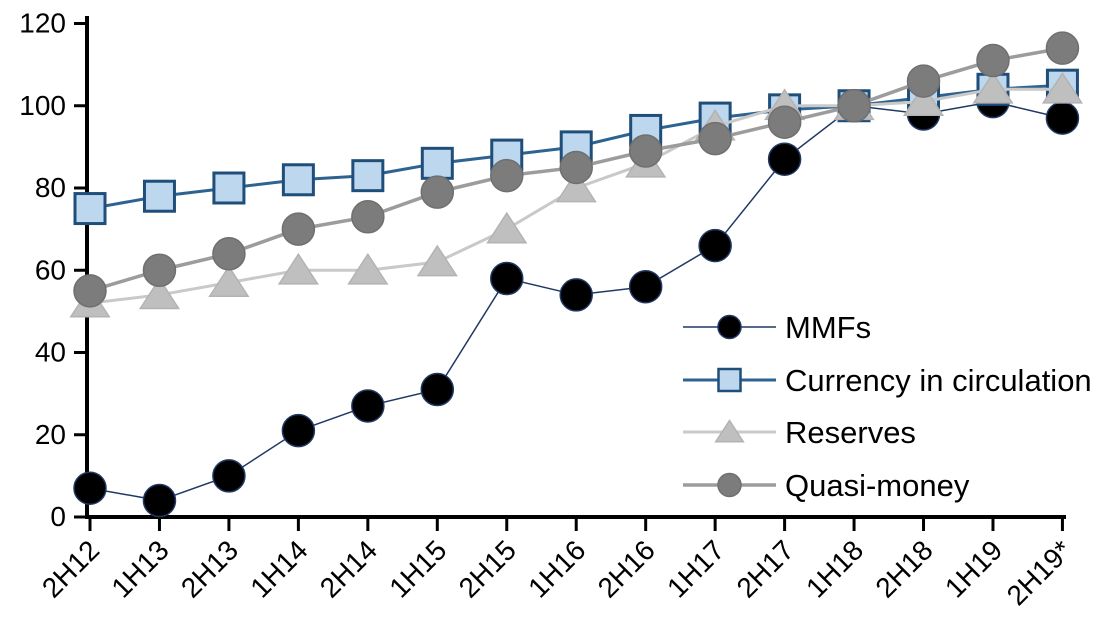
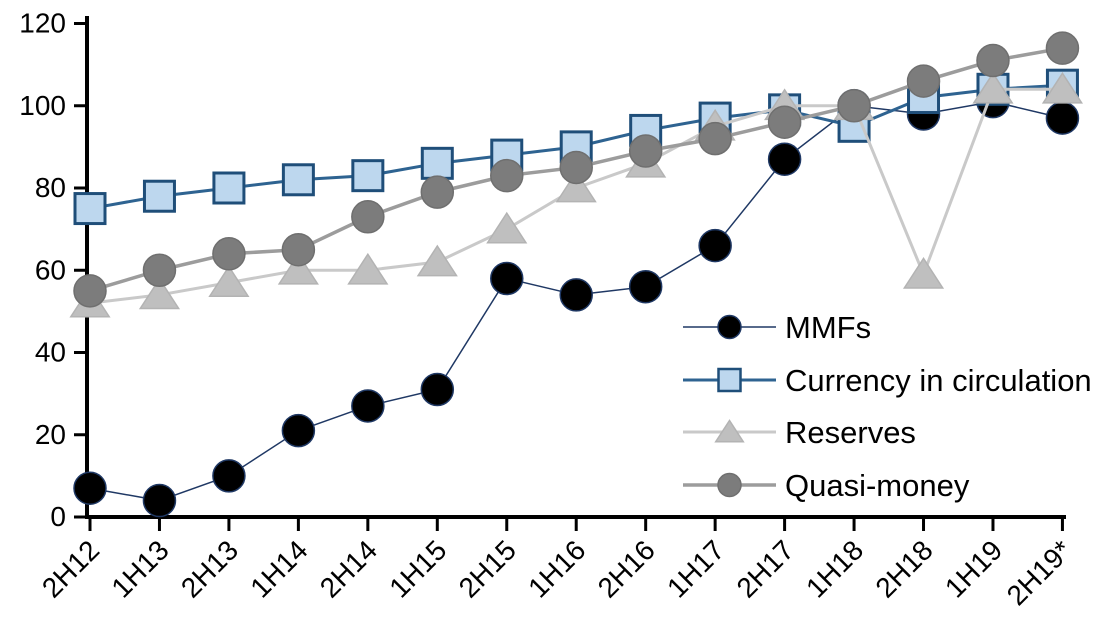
Quasi-money/1H14: 70 -> 65
Currency in circulation/1H18: 100 -> 95
Reserves/2H18: 101 -> 59
